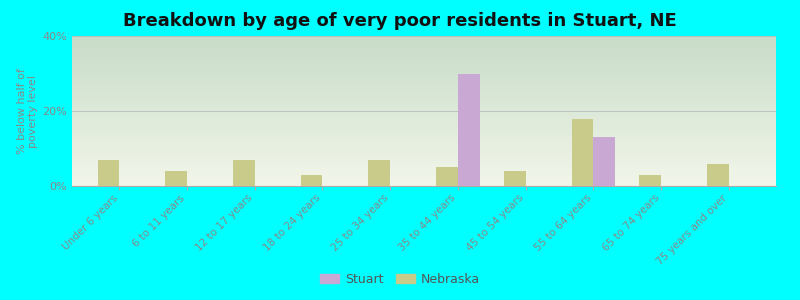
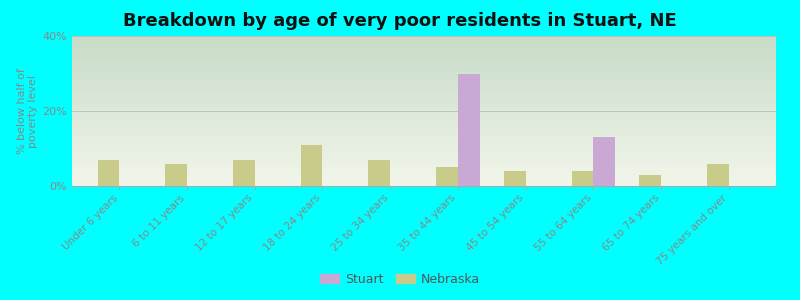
Nebraska/6 to 11 years: 4% -> 6%
Nebraska/18 to 24 years: 3% -> 11%
Nebraska/55 to 64 years: 18% -> 4%
